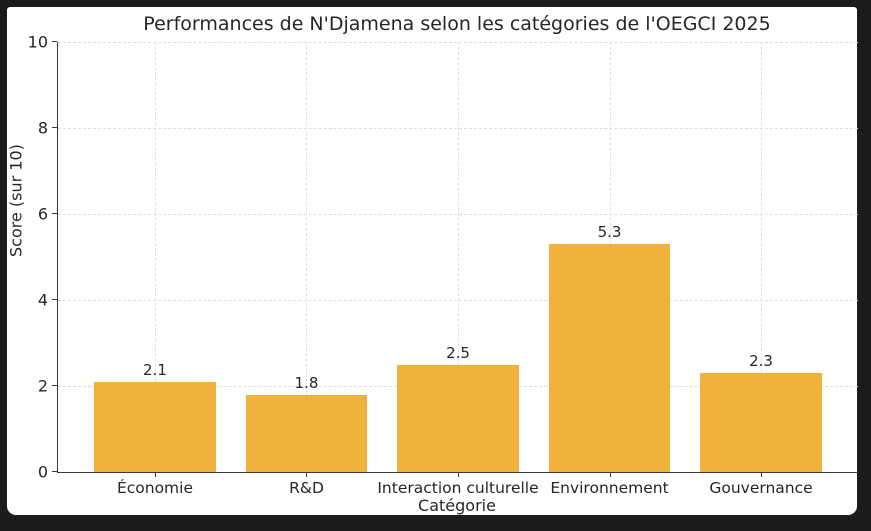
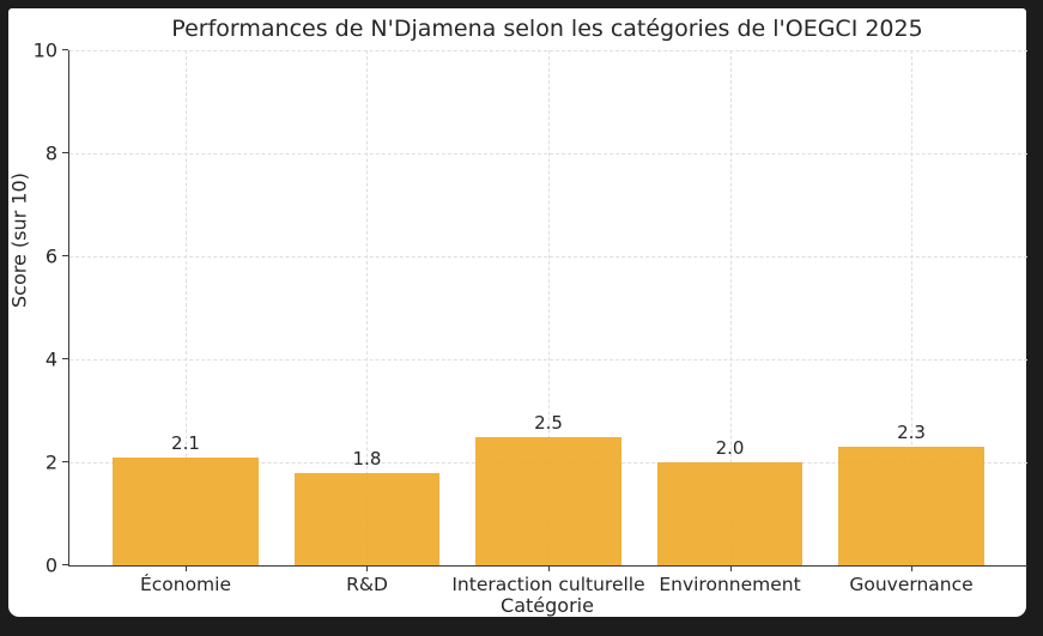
Environnement: 5.3 -> 2.0
